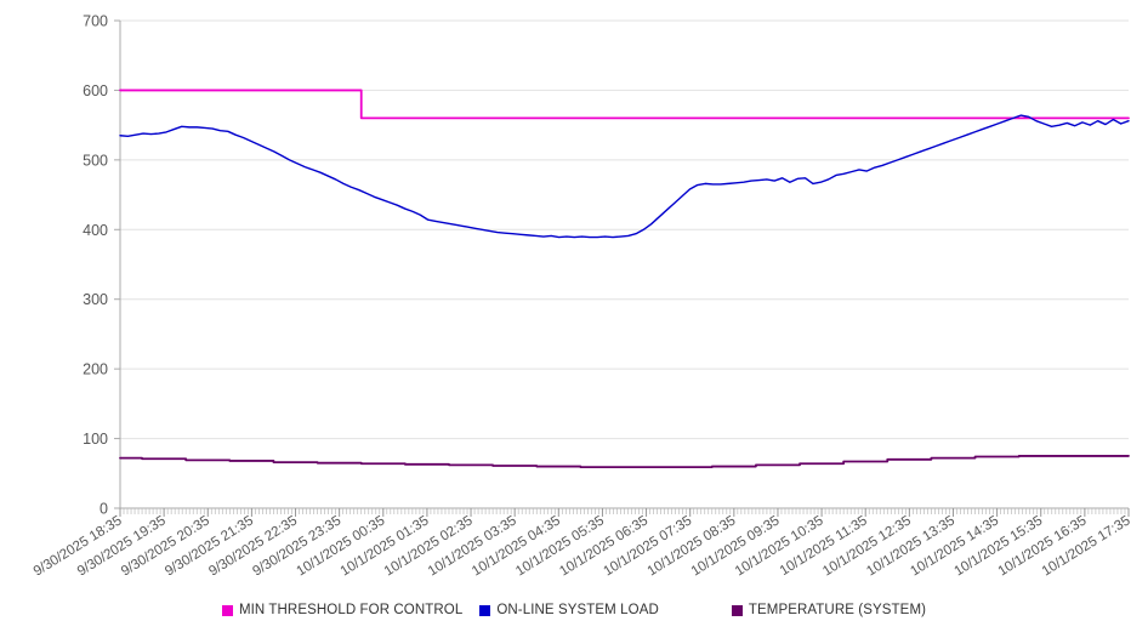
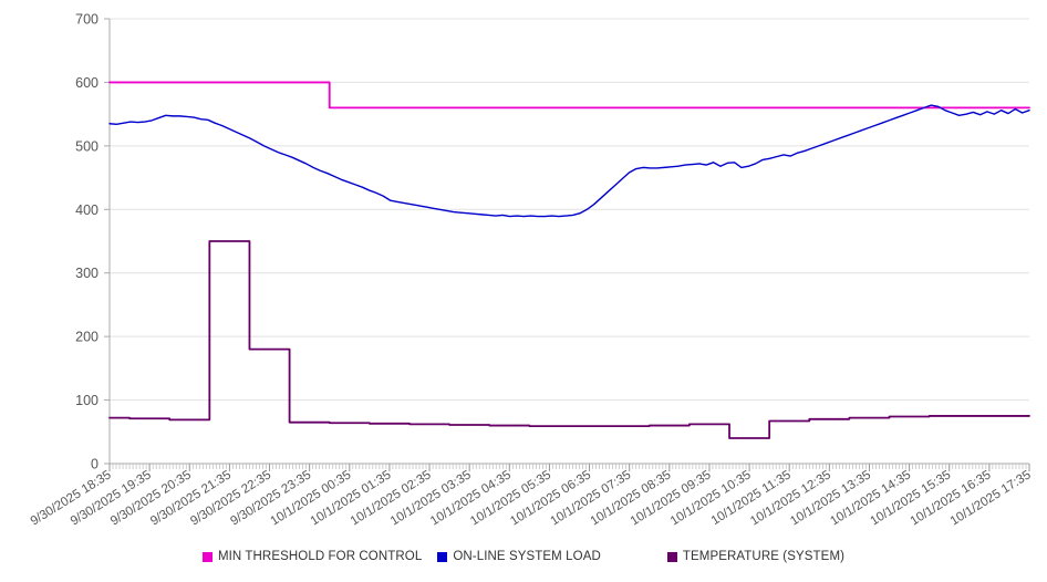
TEMPERATURE (SYSTEM)/9/30/2025 21:35: 70 -> 350
TEMPERATURE (SYSTEM)/9/30/2025 22:35: 70 -> 180
TEMPERATURE (SYSTEM)/10/1/2025 10:35: 60 -> 40
